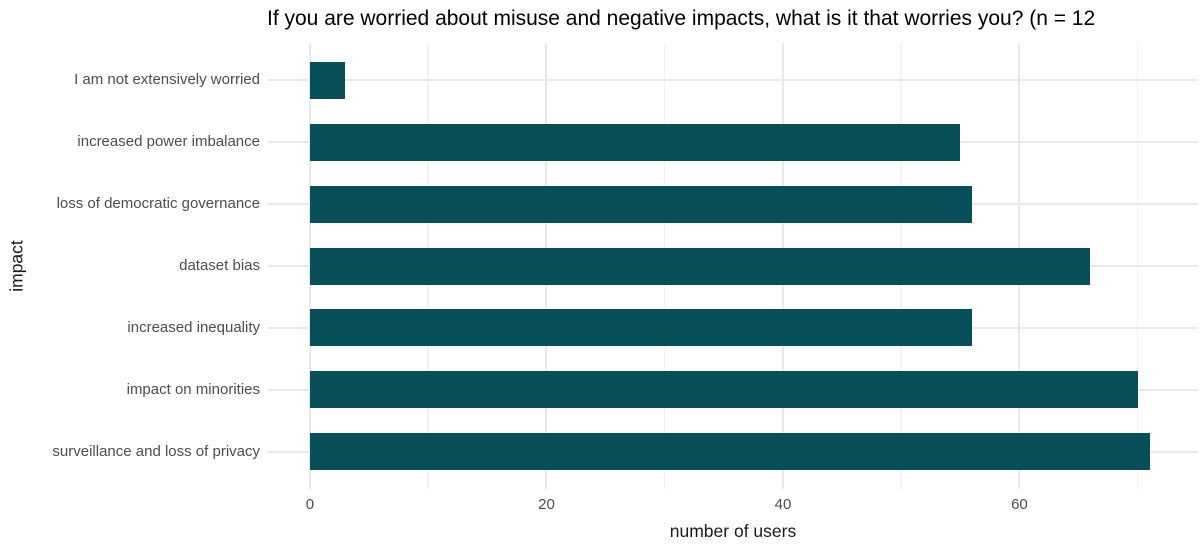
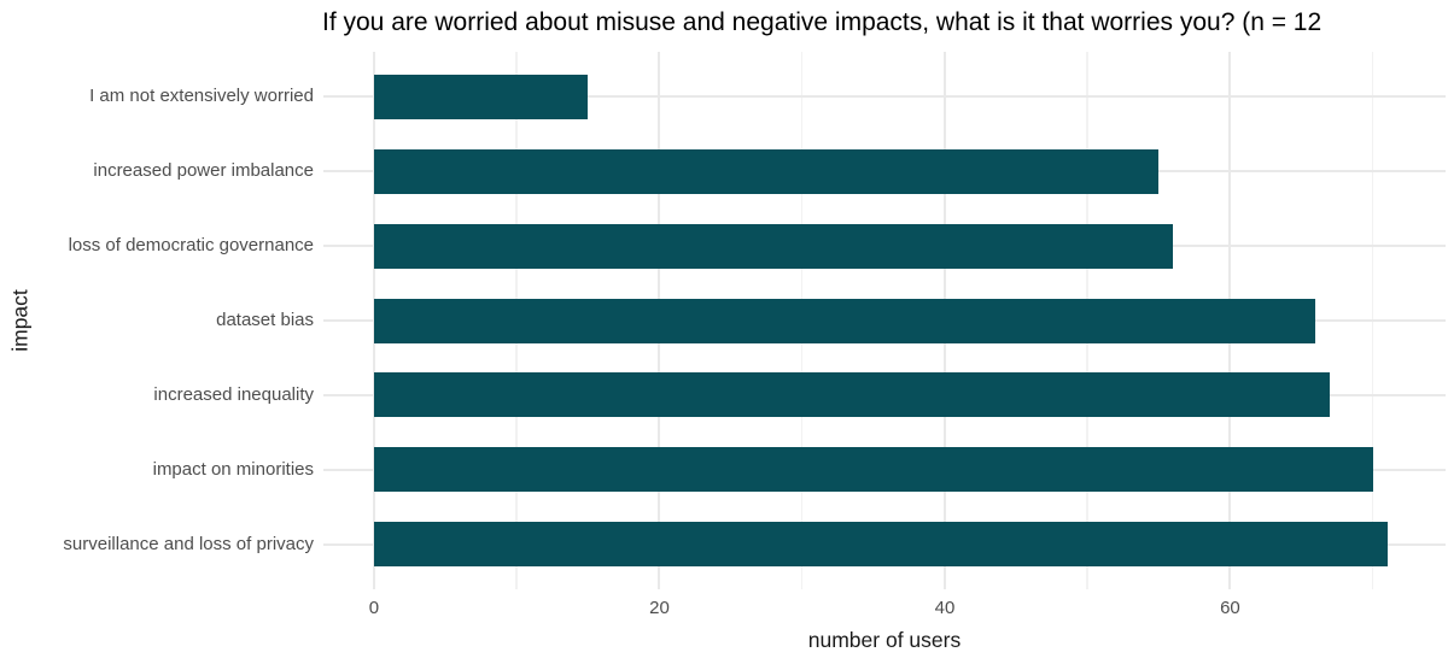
I am not extensively worried: 3 -> 15
increased inequality: 56 -> 67
